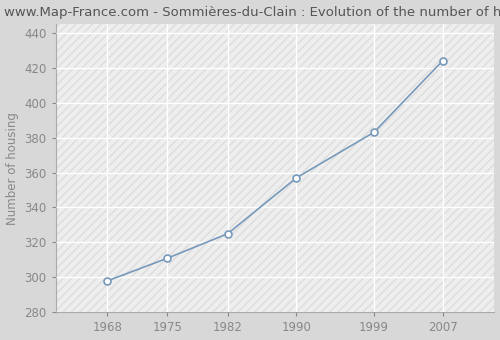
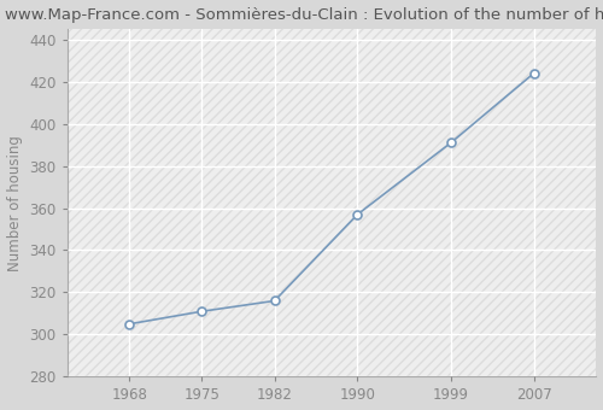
1968: 298 -> 305
1982: 325 -> 316
1999: 383 -> 391
